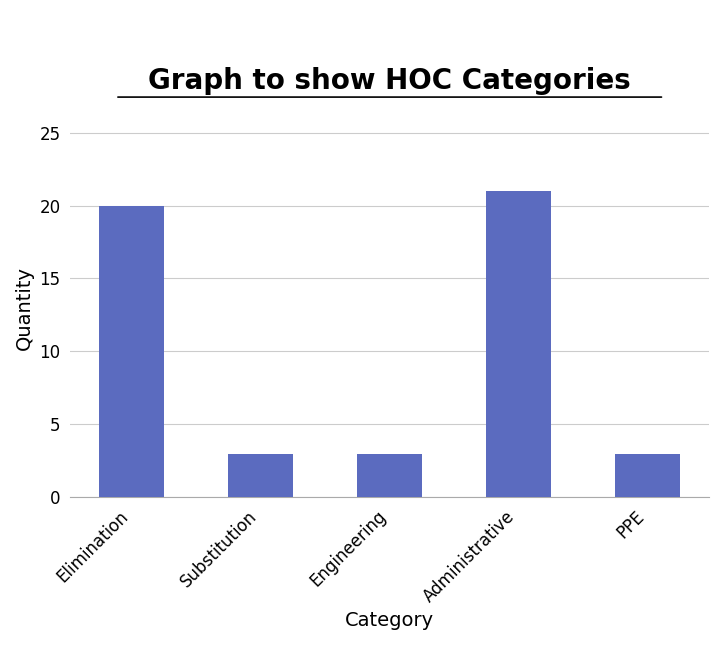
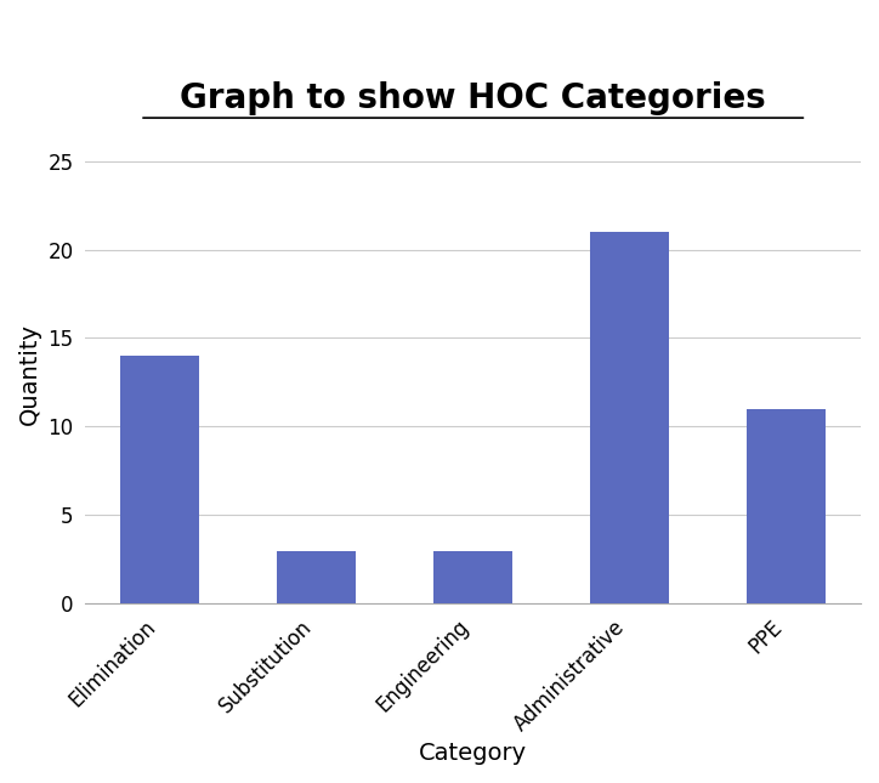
Elimination: 20 -> 14
PPE: 3 -> 11
